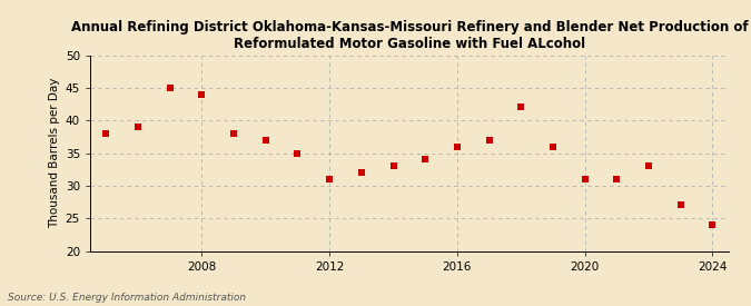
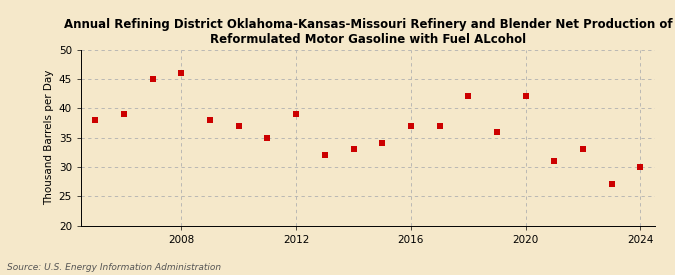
2008: 44 -> 46
2012: 31 -> 39
2016: 36 -> 37
2020: 31 -> 42
2024: 24 -> 30
